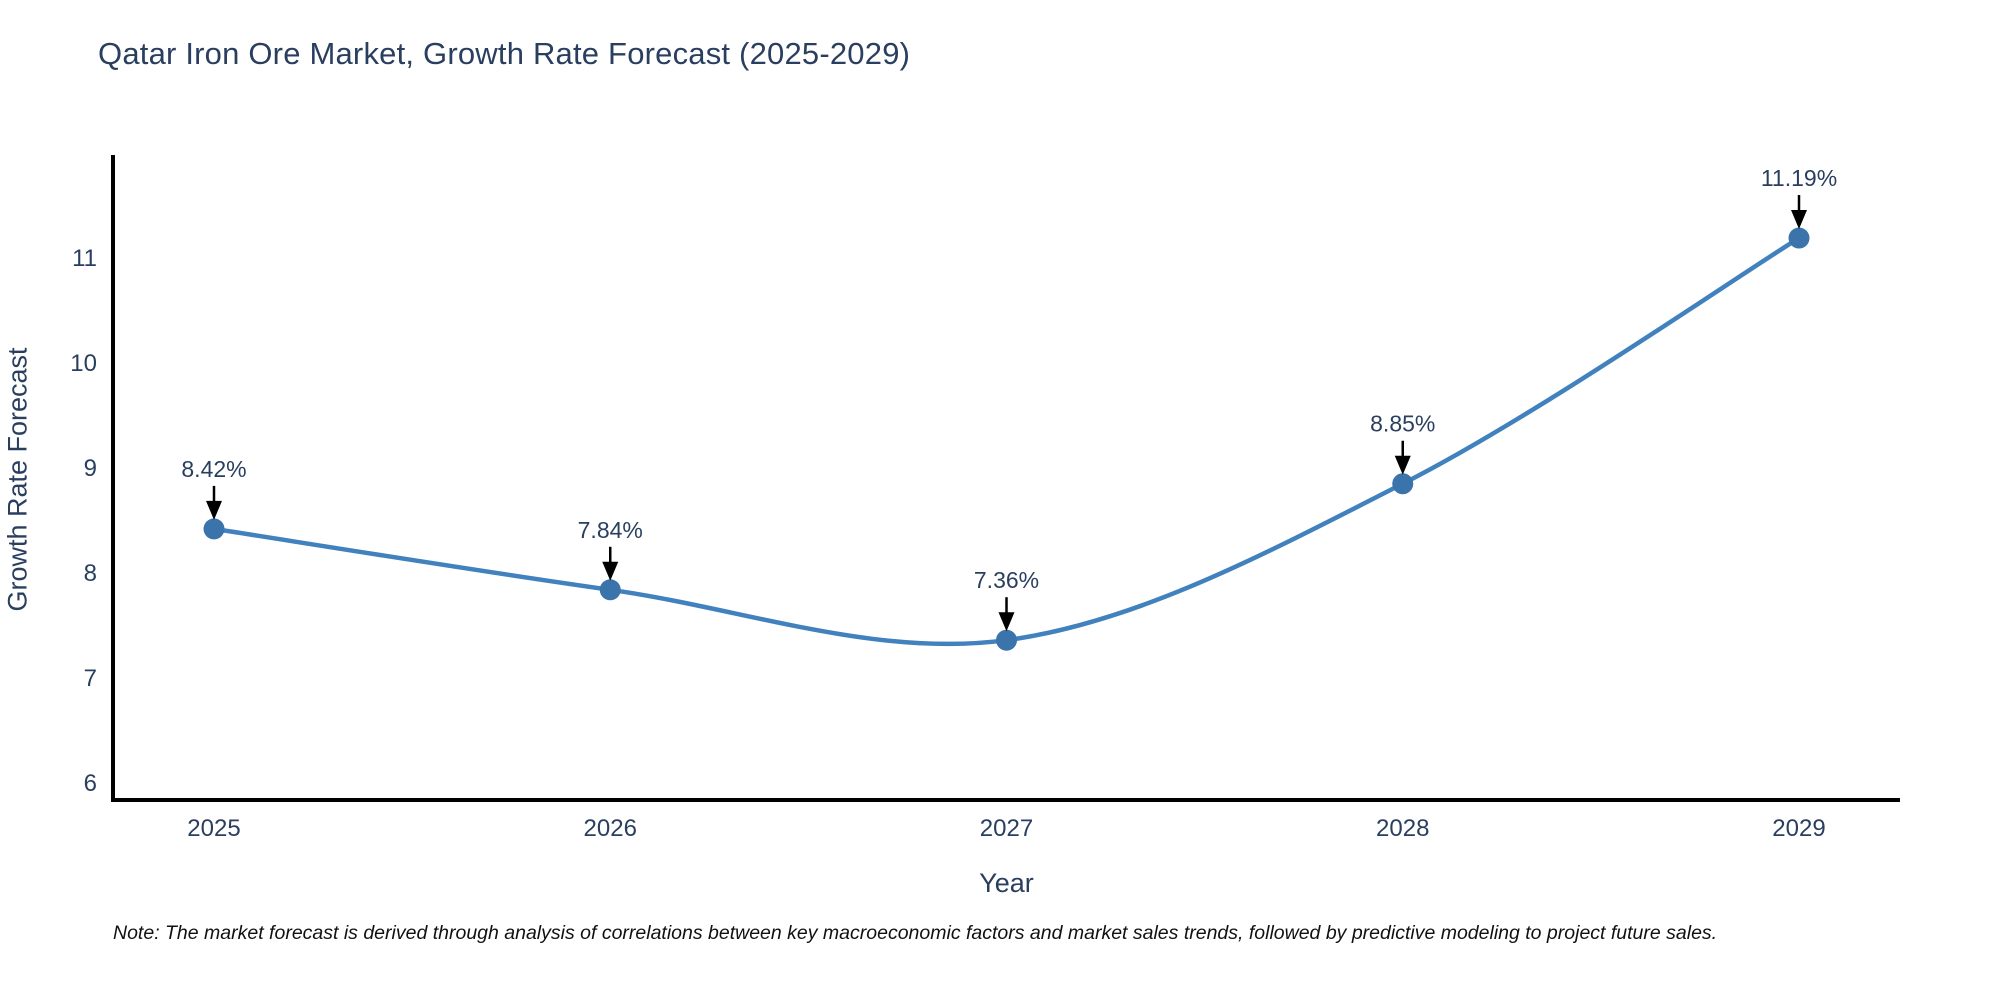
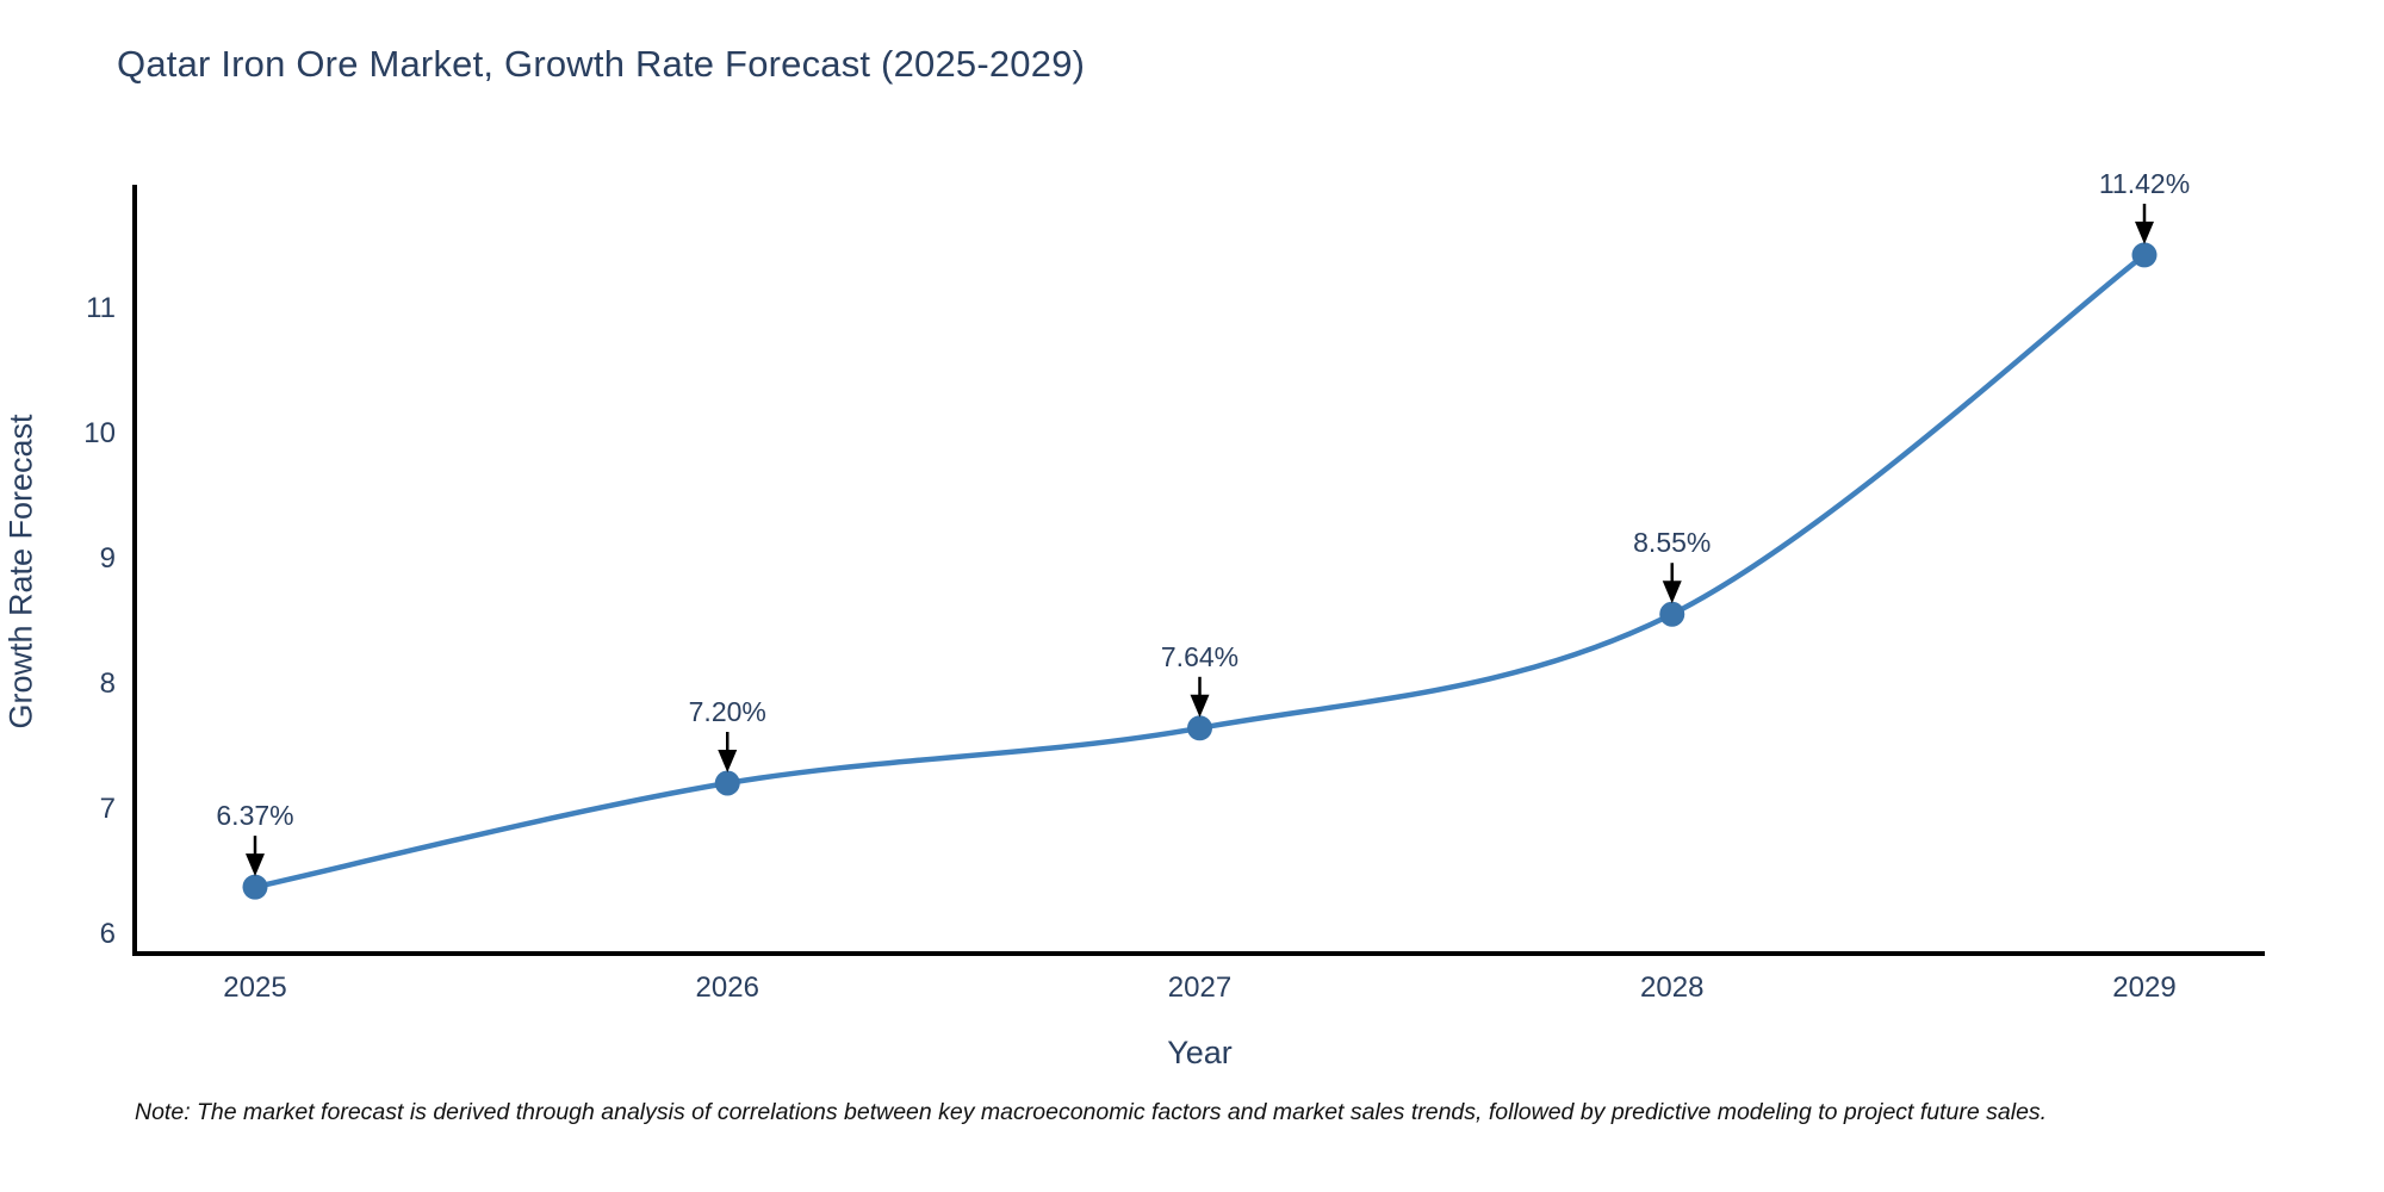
2025: 8.42% -> 6.37%
2026: 7.84% -> 7.20%
2027: 7.36% -> 7.64%
2028: 8.85% -> 8.55%
2029: 11.19% -> 11.42%
